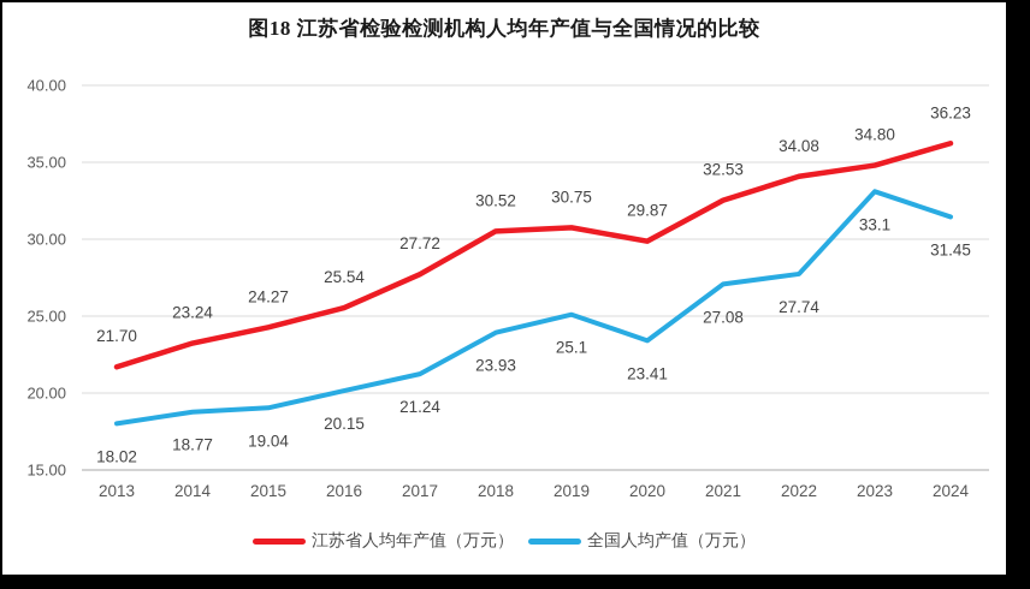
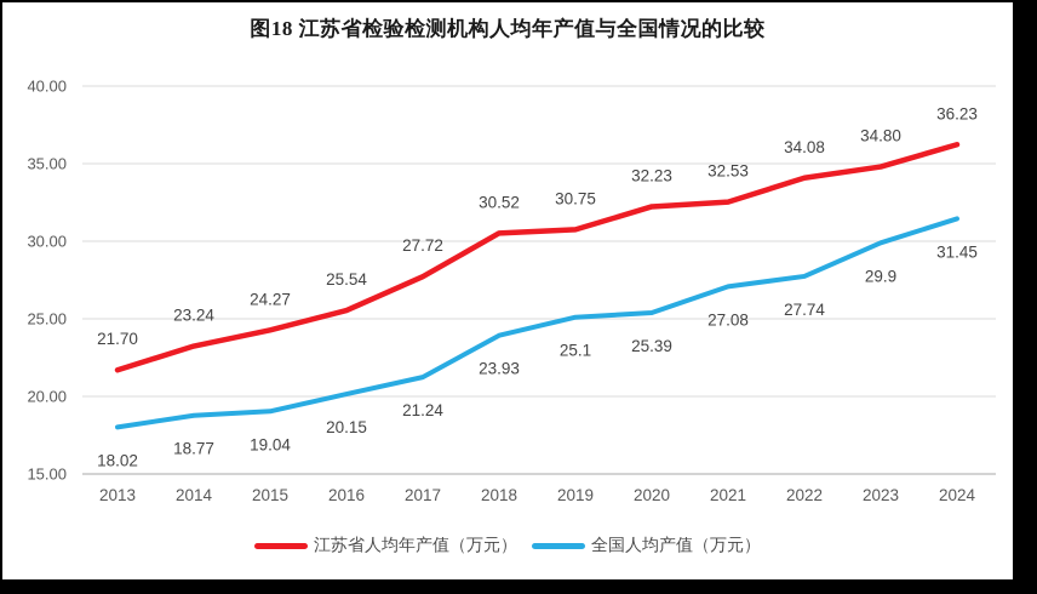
江苏省人均年产值（万元）/2020: 29.87 -> 32.23
全国人均产值（万元）/2020: 23.41 -> 25.39
全国人均产值（万元）/2023: 33.1 -> 29.9
